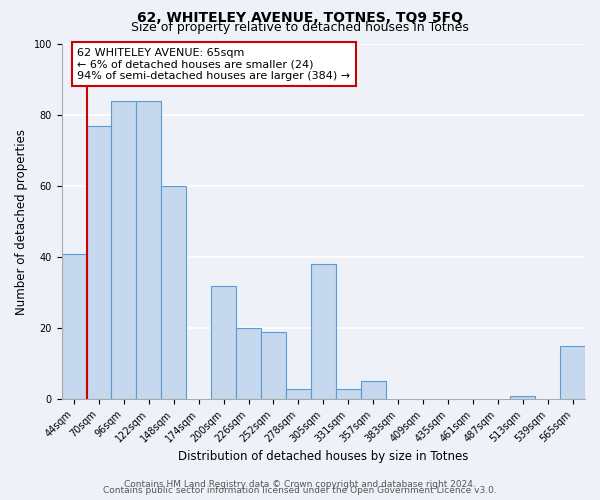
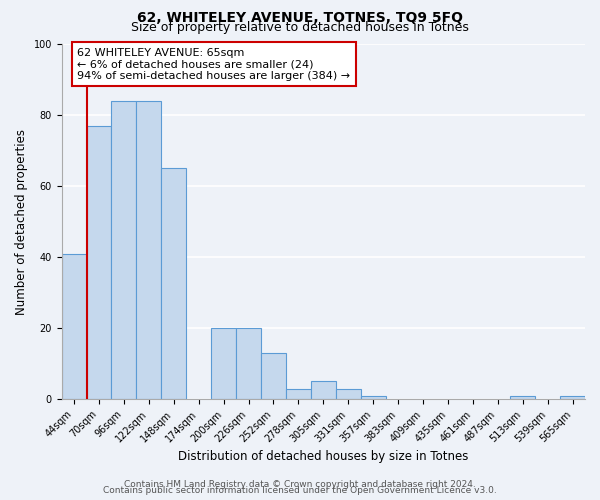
148sqm: 60 -> 65
200sqm: 32 -> 20
252sqm: 19 -> 13
305sqm: 38 -> 5
357sqm: 5 -> 1
565sqm: 15 -> 1
